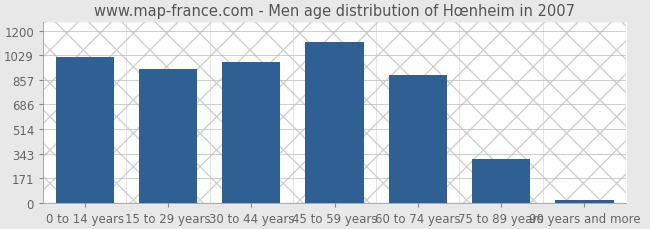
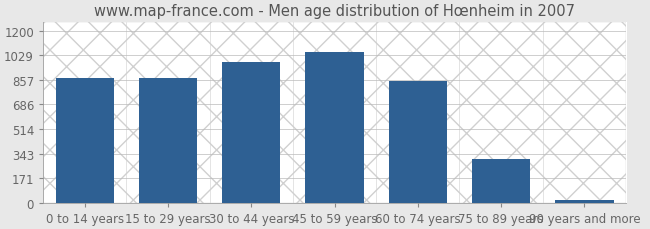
0 to 14 years: 1020 -> 870
15 to 29 years: 930 -> 870
45 to 59 years: 1120 -> 1060
60 to 74 years: 890 -> 850
